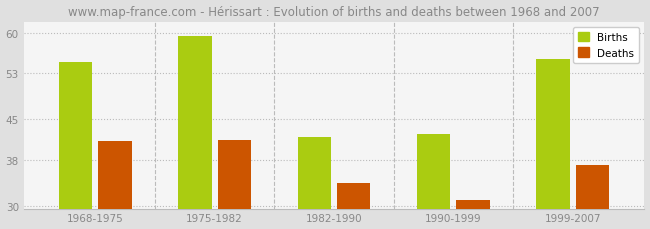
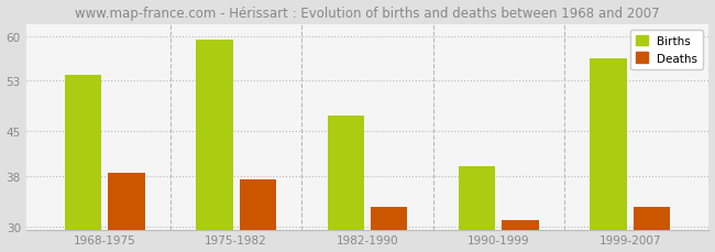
Births/1968-1975: 55.0 -> 54.0
Deaths/1968-1975: 41.2 -> 38.5
Deaths/1975-1982: 41.4 -> 37.5
Births/1982-1990: 42.0 -> 47.5
Deaths/1982-1990: 34.0 -> 33.0
Births/1990-1999: 42.4 -> 39.5
Births/1999-2007: 55.4 -> 56.5
Deaths/1999-2007: 37.0 -> 33.0
